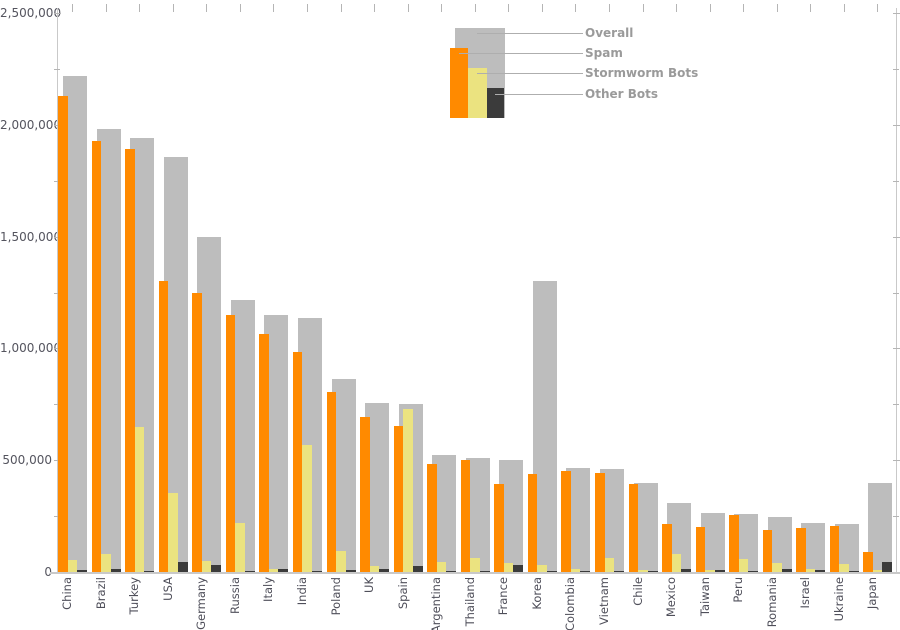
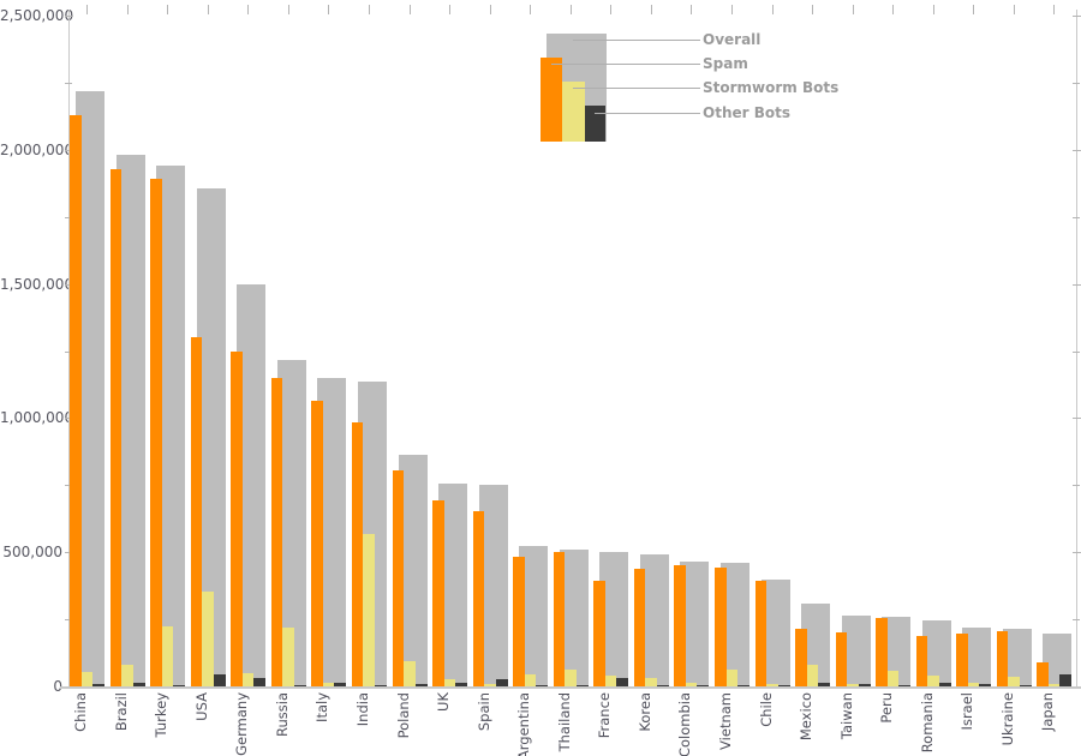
Stormworm Bots/Turkey: 650000 -> 220000
Stormworm Bots/Spain: 730000 -> 10000
Overall/Korea: 1300000 -> 490000
Overall/Japan: 400000 -> 200000
